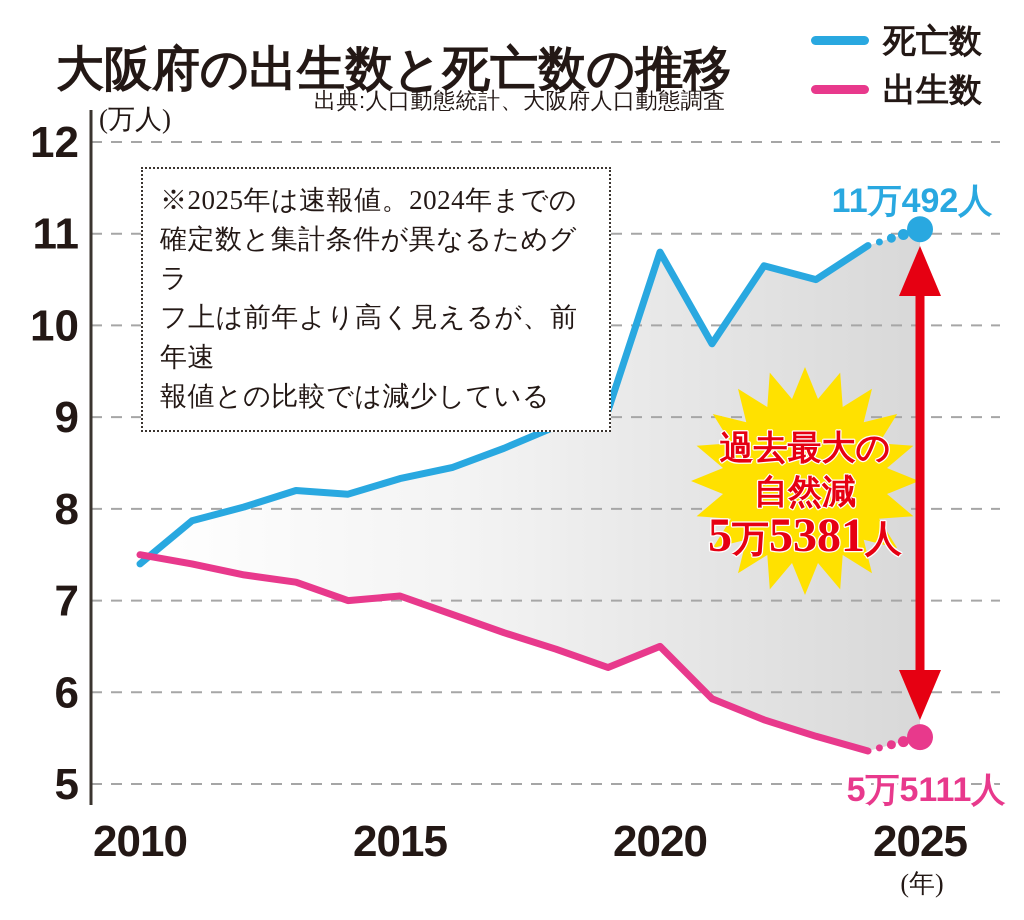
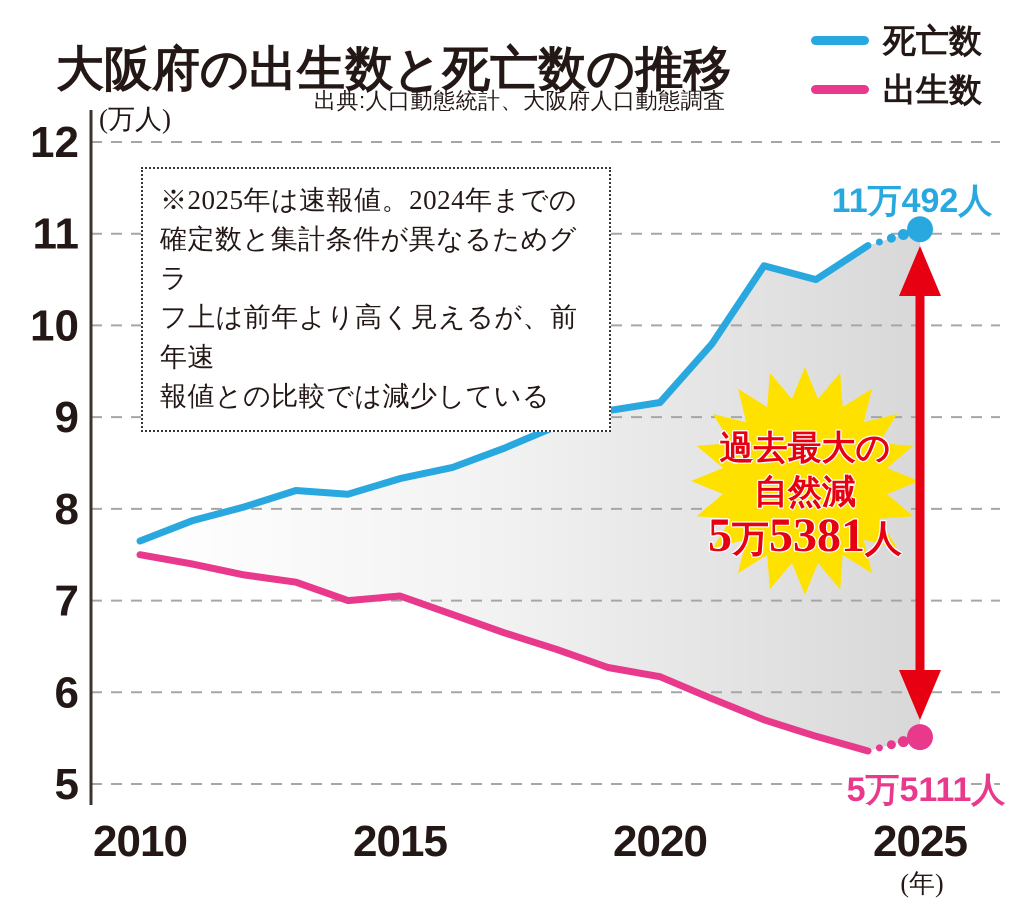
死亡数/2010: 7.4 -> 7.7
死亡数/2020: 10.8 -> 9.2
出生数/2020: 6.5 -> 6.2
